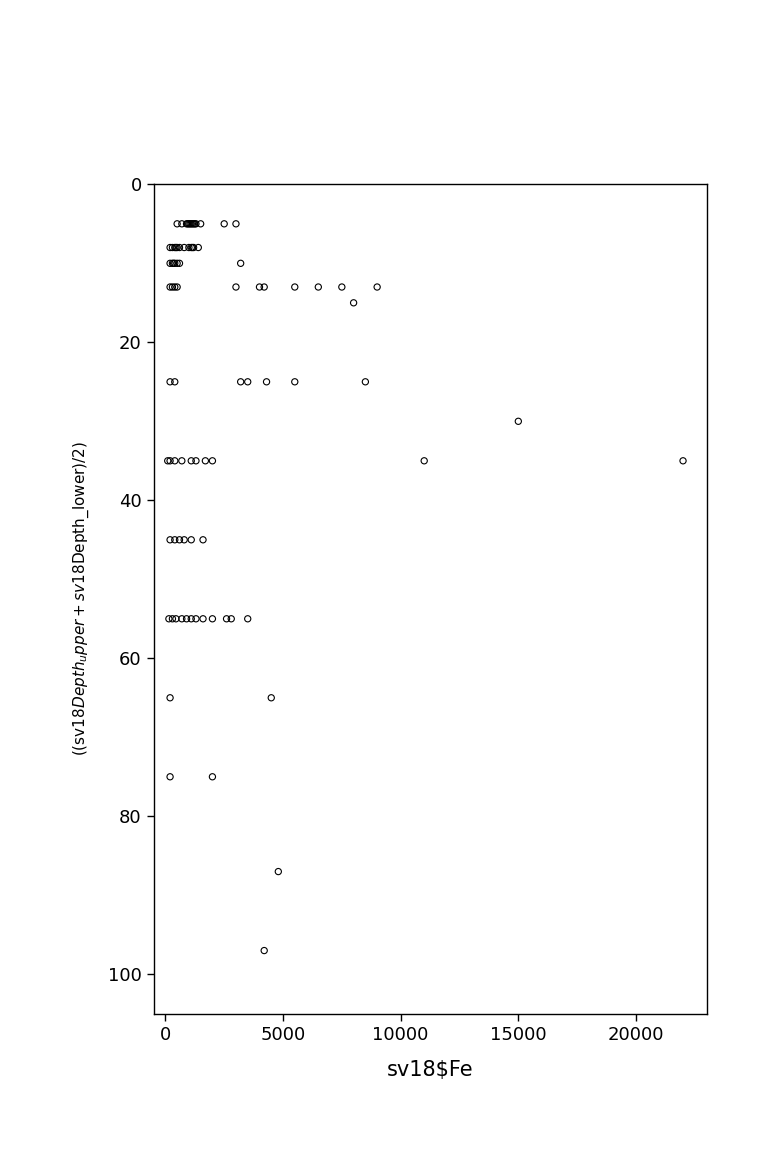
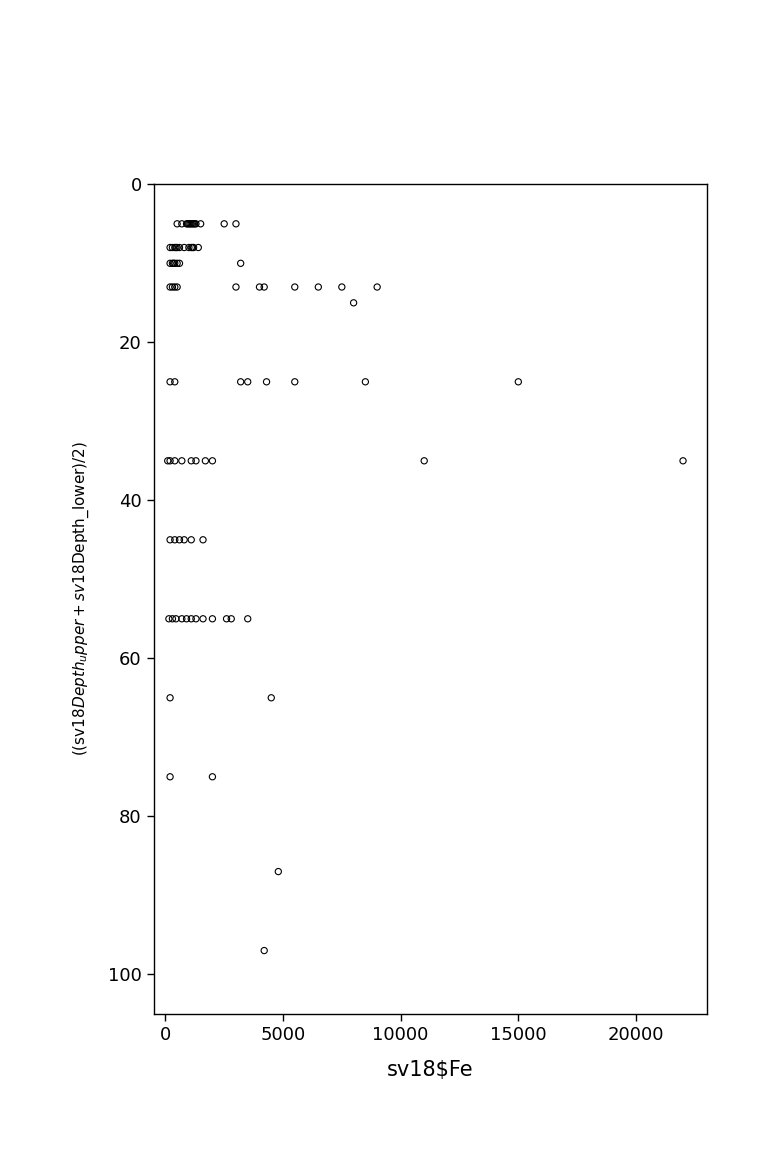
15000: 30 -> 25
